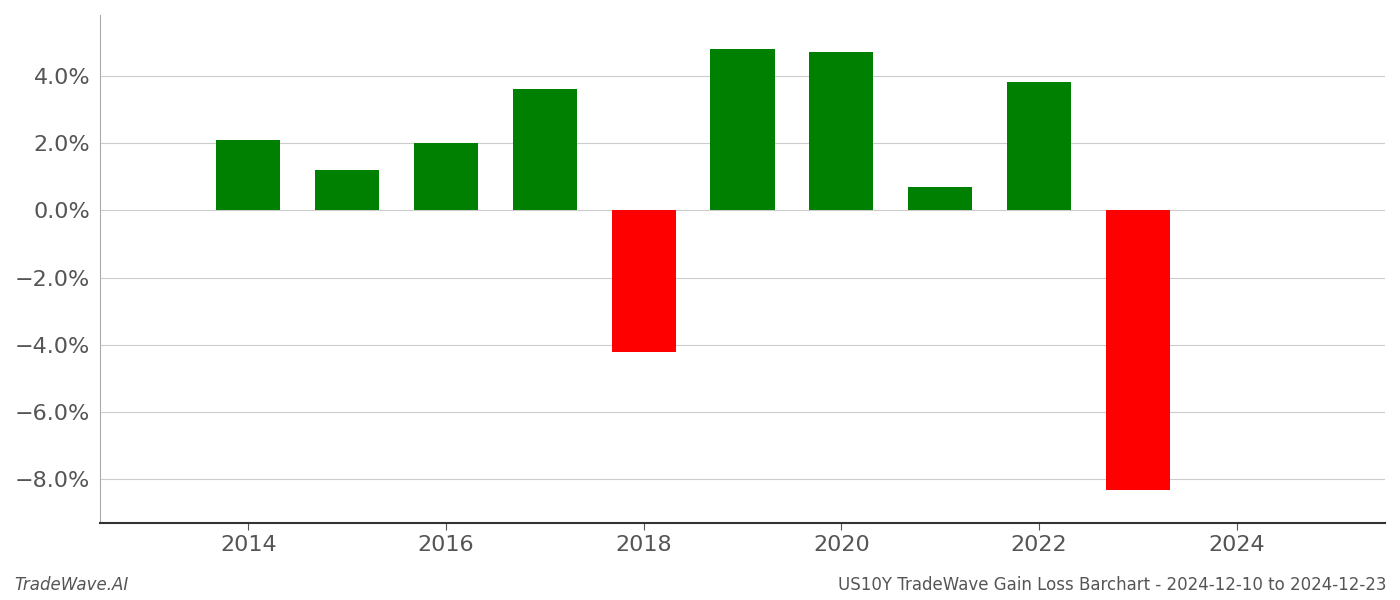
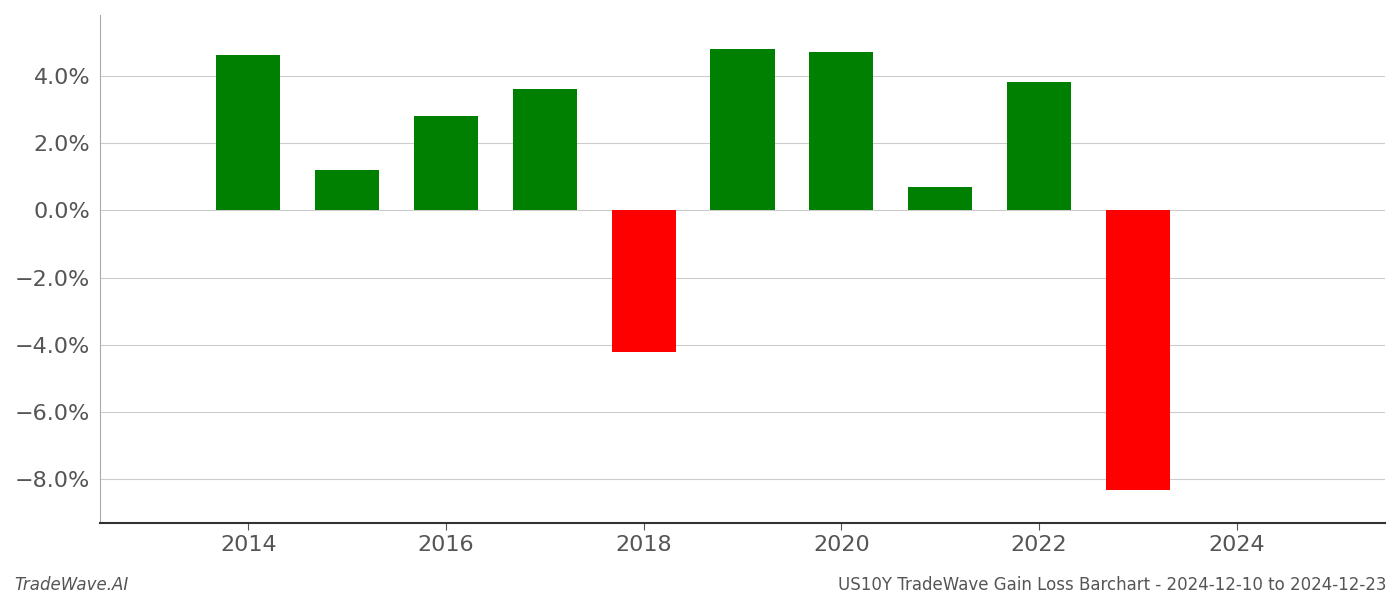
2014: 2.1% -> 4.6%
2016: 2.0% -> 2.8%
